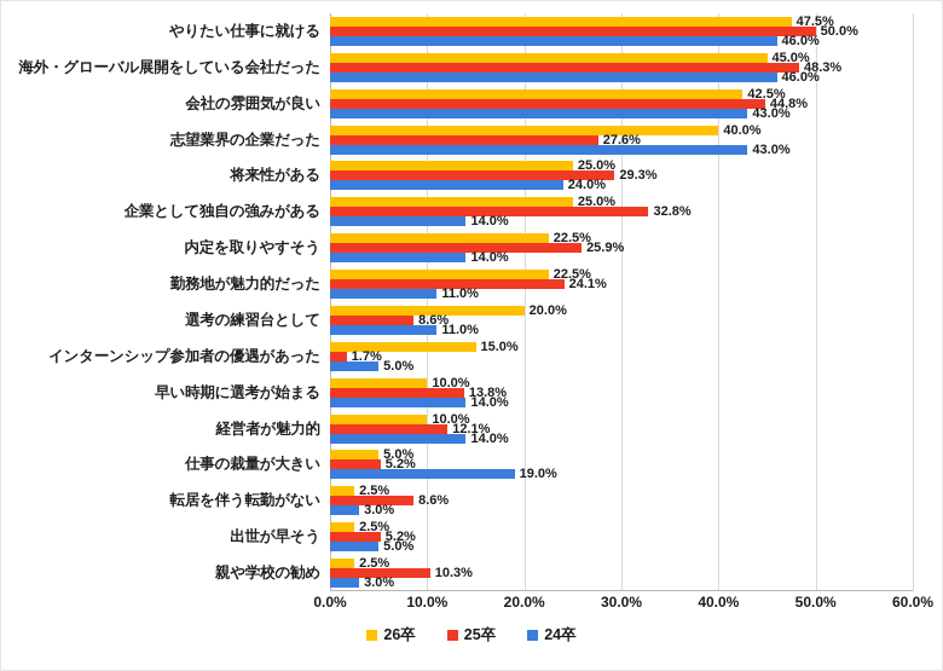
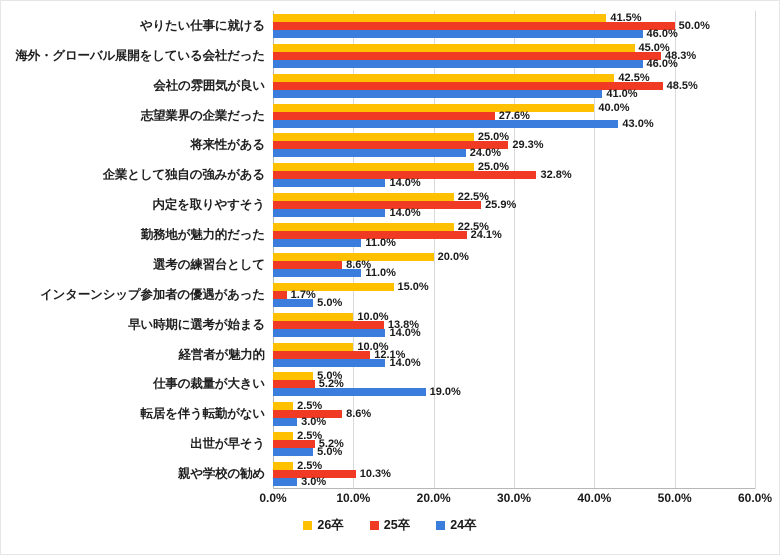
26卒/やりたい仕事に就ける: 47.5% -> 41.5%
25卒/会社の雰囲気が良い: 44.8% -> 48.5%
24卒/会社の雰囲気が良い: 43.0% -> 41.0%
